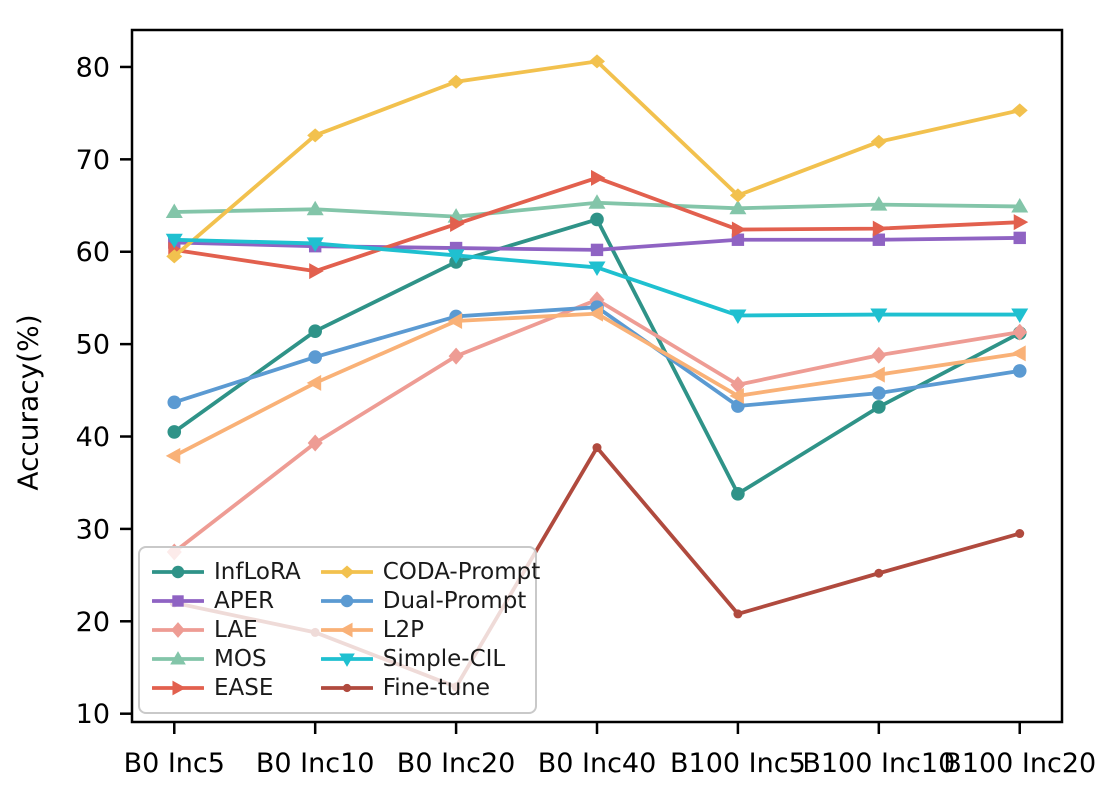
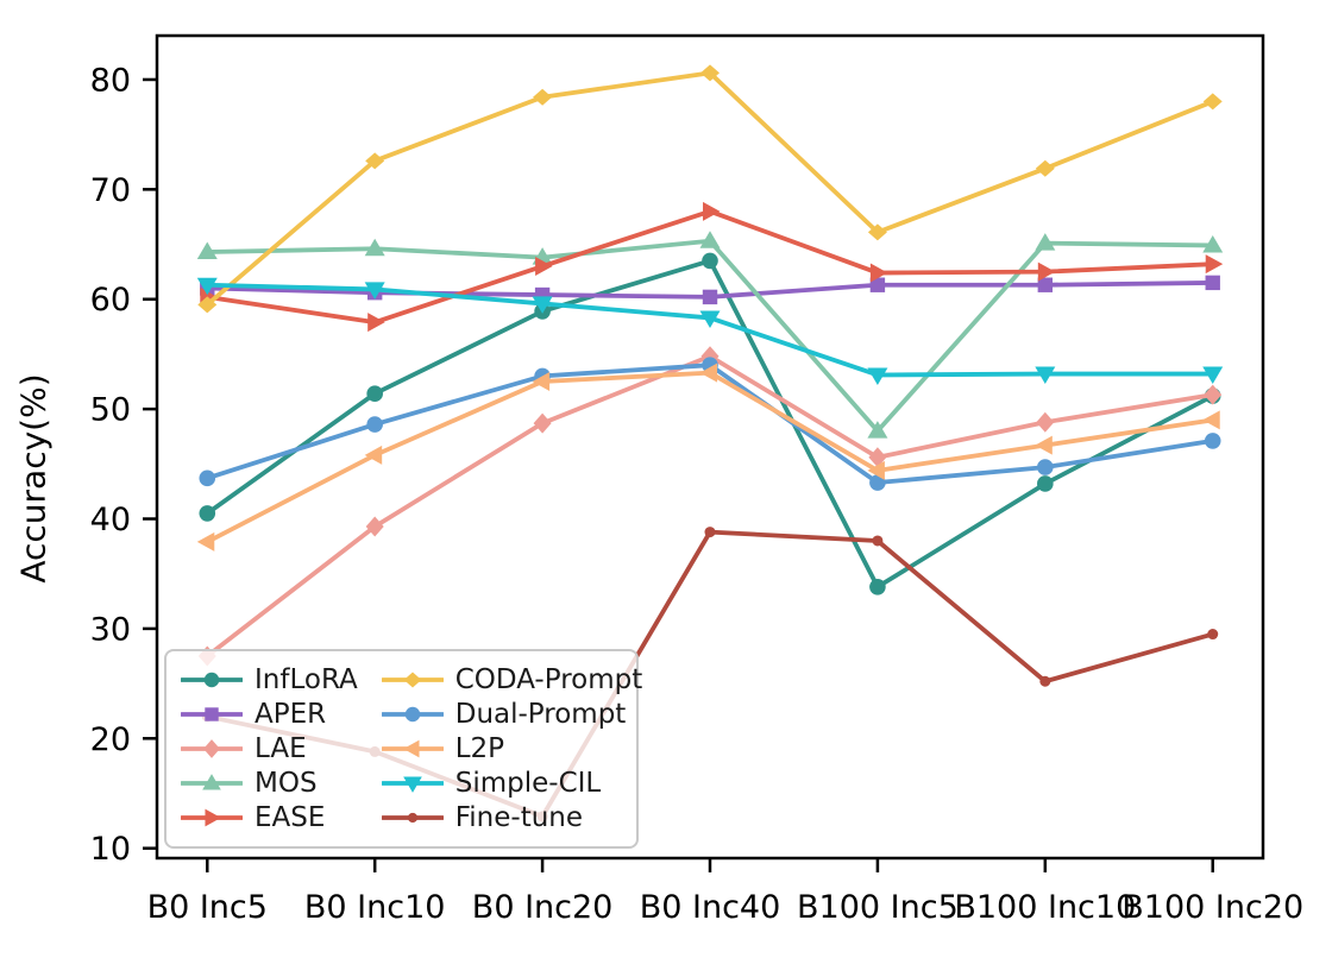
MOS/B100 Inc5: 65 -> 48
Fine-tune/B100 Inc5: 21 -> 38
CODA-Prompt/B100 Inc20: 75 -> 78
